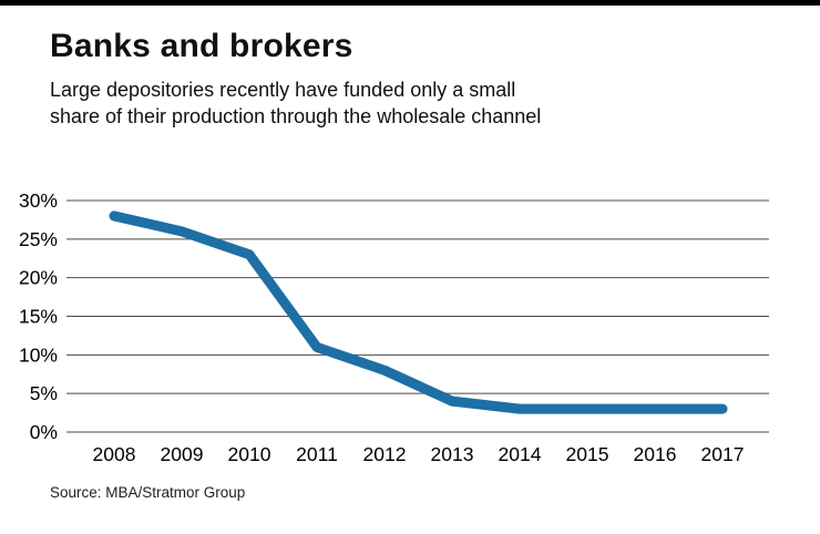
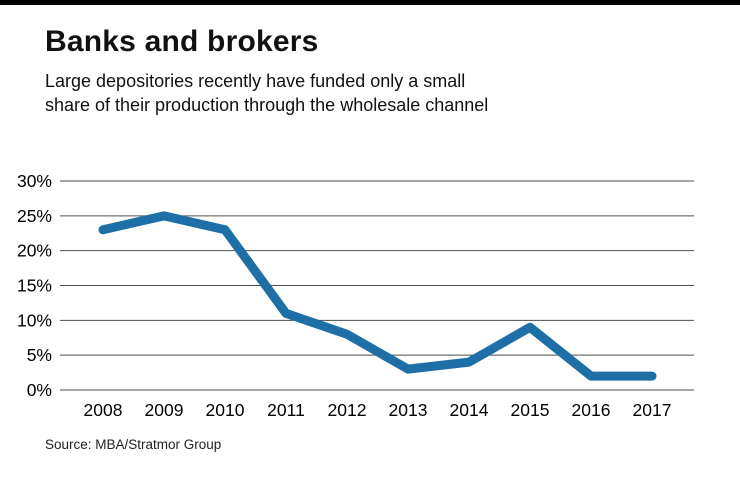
2008: 28% -> 23%
2009: 26% -> 25%
2013: 4% -> 3%
2014: 3% -> 4%
2015: 3% -> 9%
2016: 3% -> 2%
2017: 3% -> 2%
